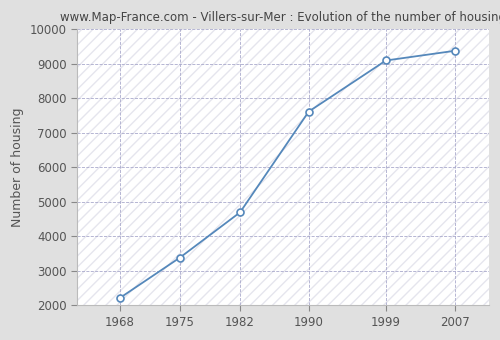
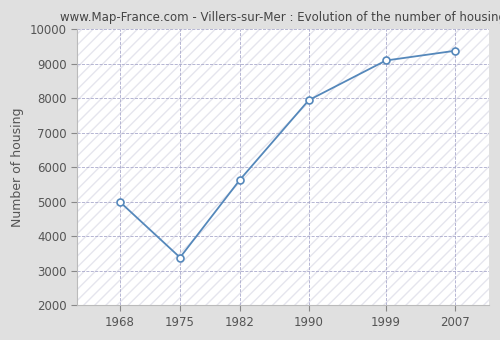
1968: 2220 -> 5000
1982: 4700 -> 5650
1990: 7620 -> 7950
